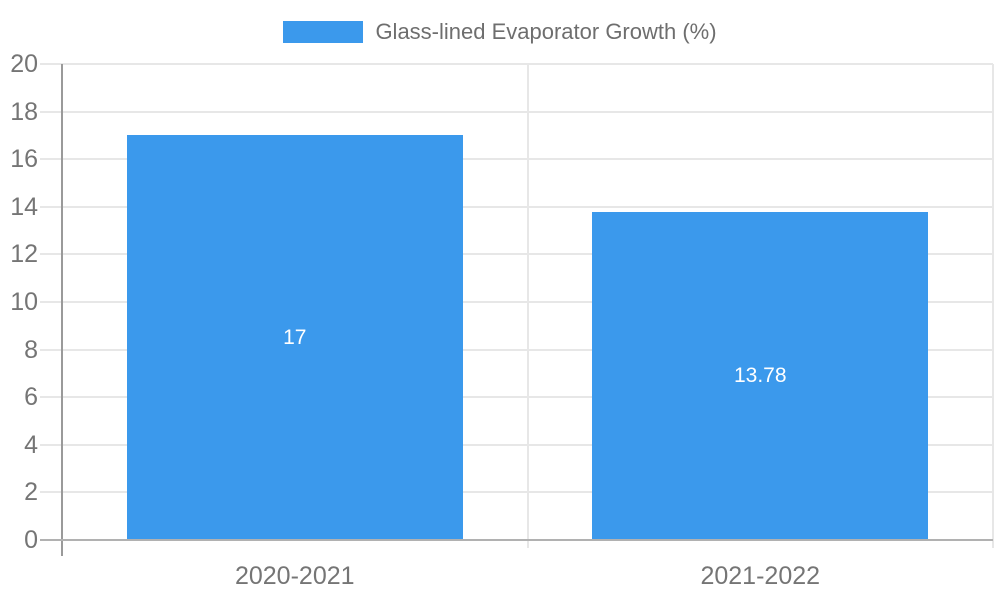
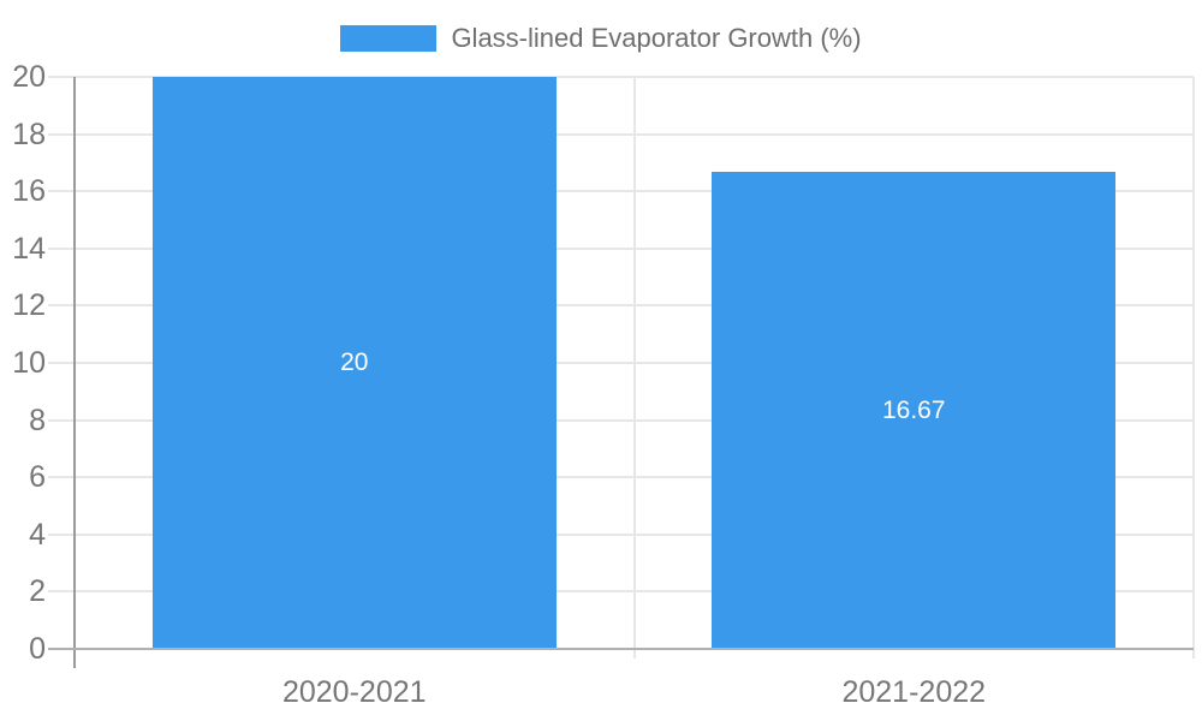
2020-2021: 17 -> 20
2021-2022: 13.78 -> 16.67
